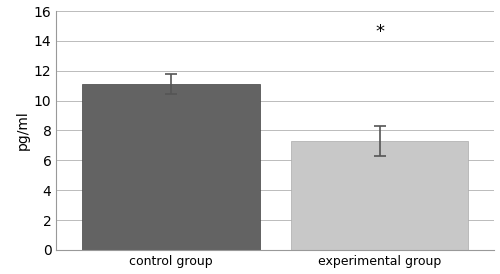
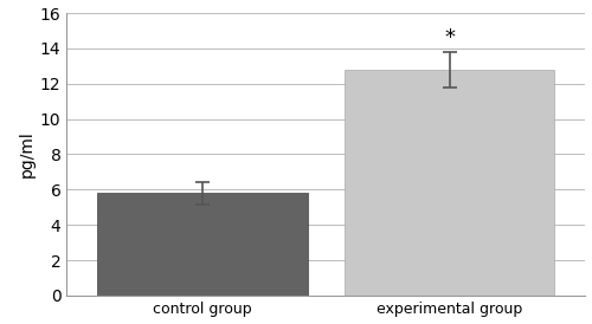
control group: 11.1 -> 5.8
experimental group: 7.3 -> 12.8
